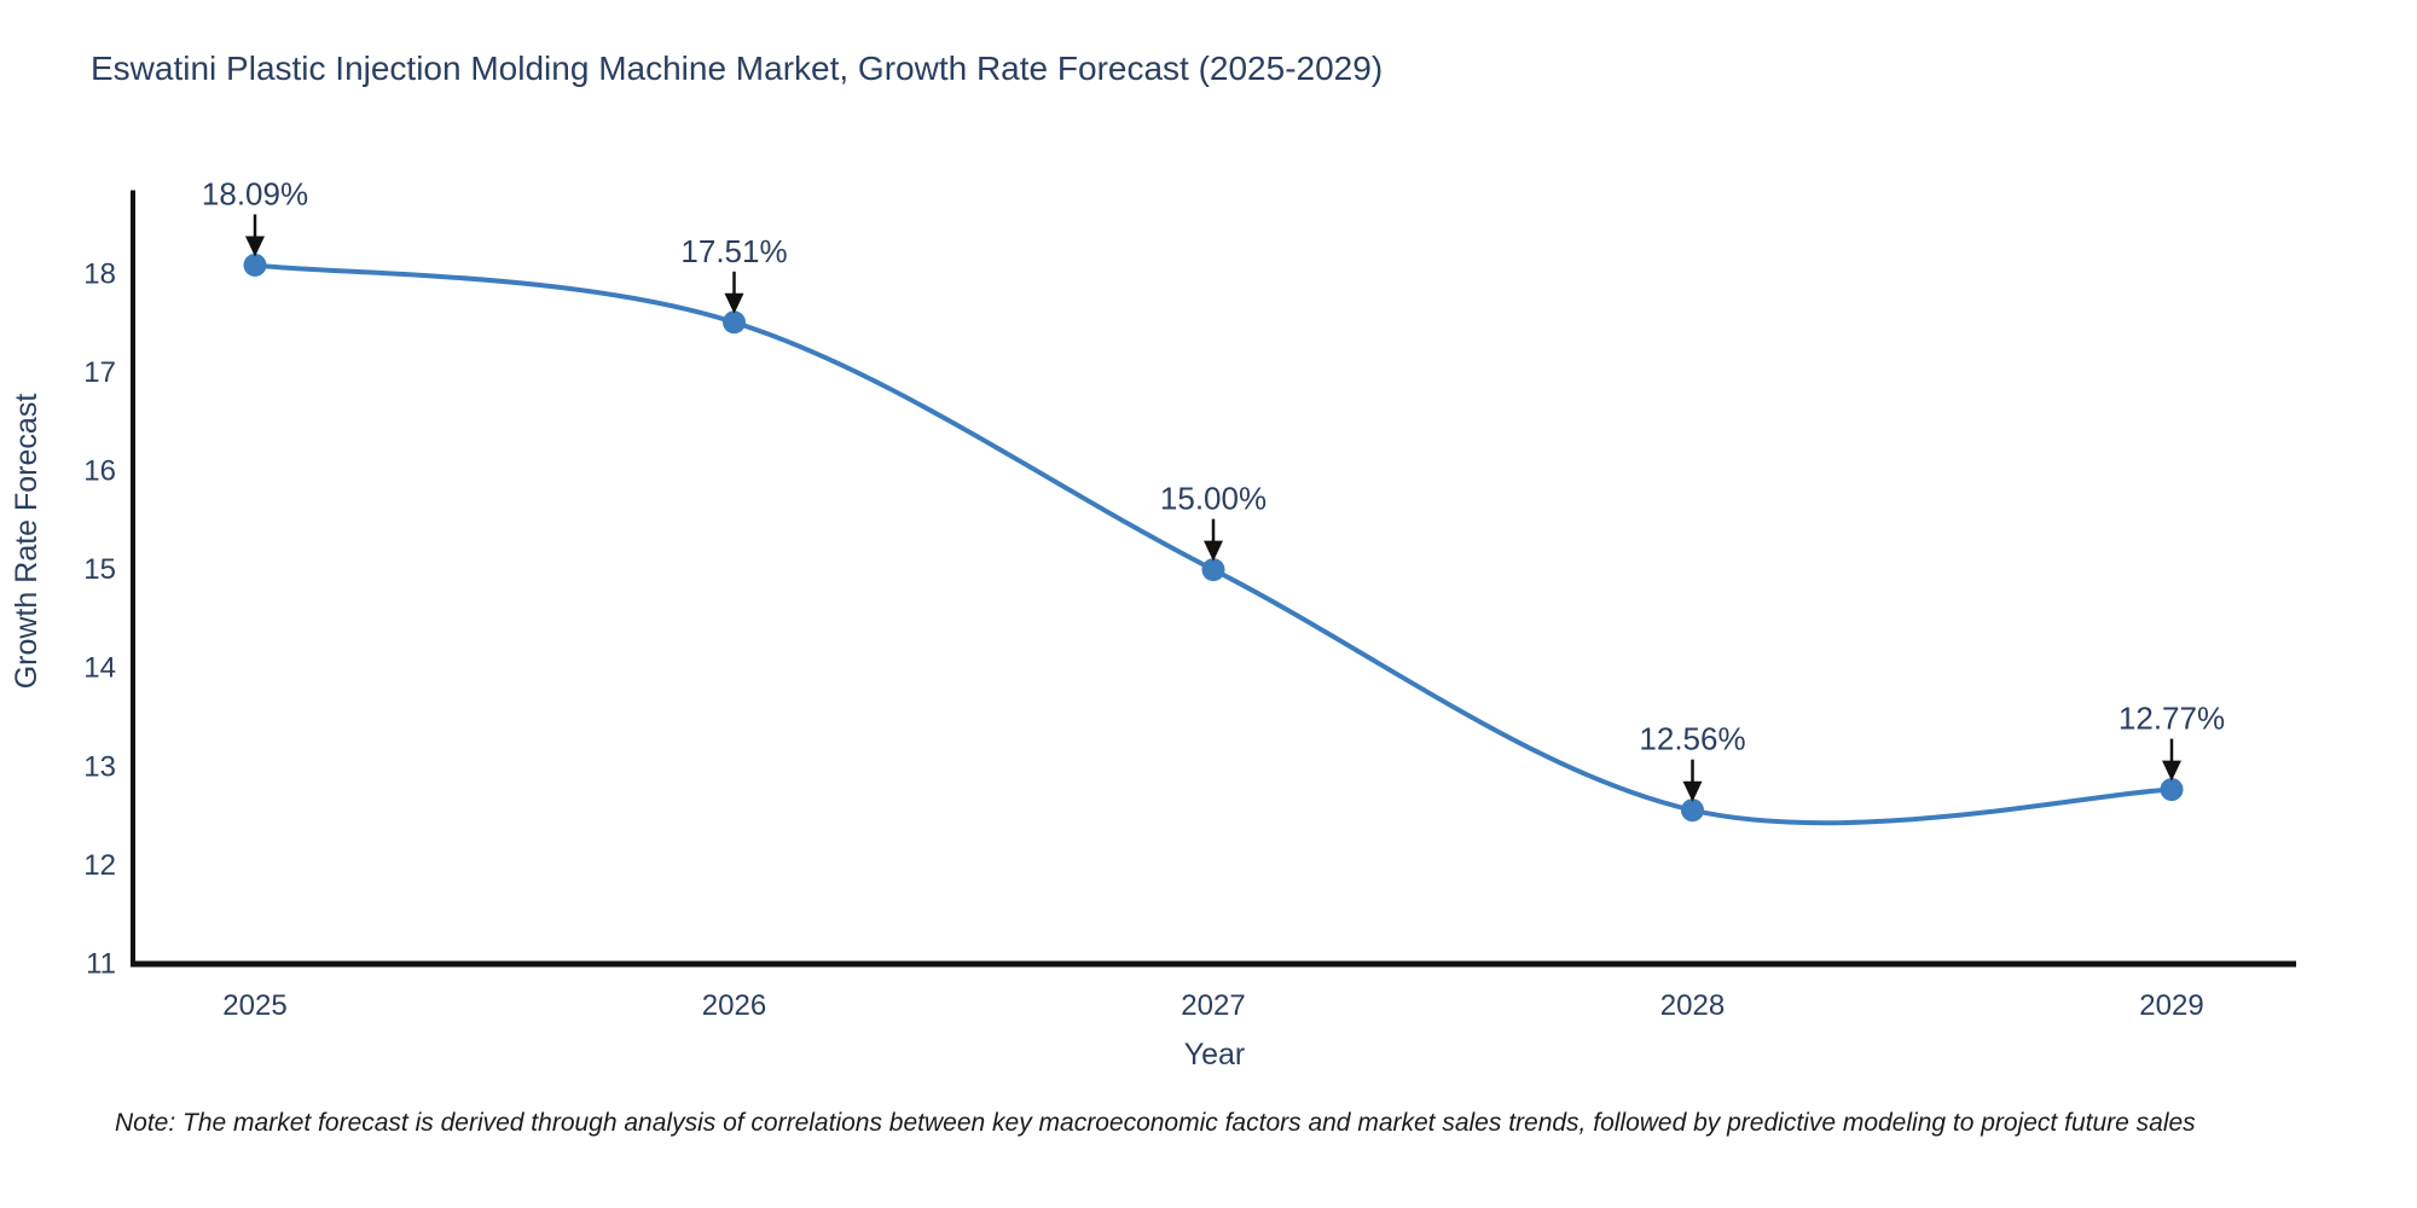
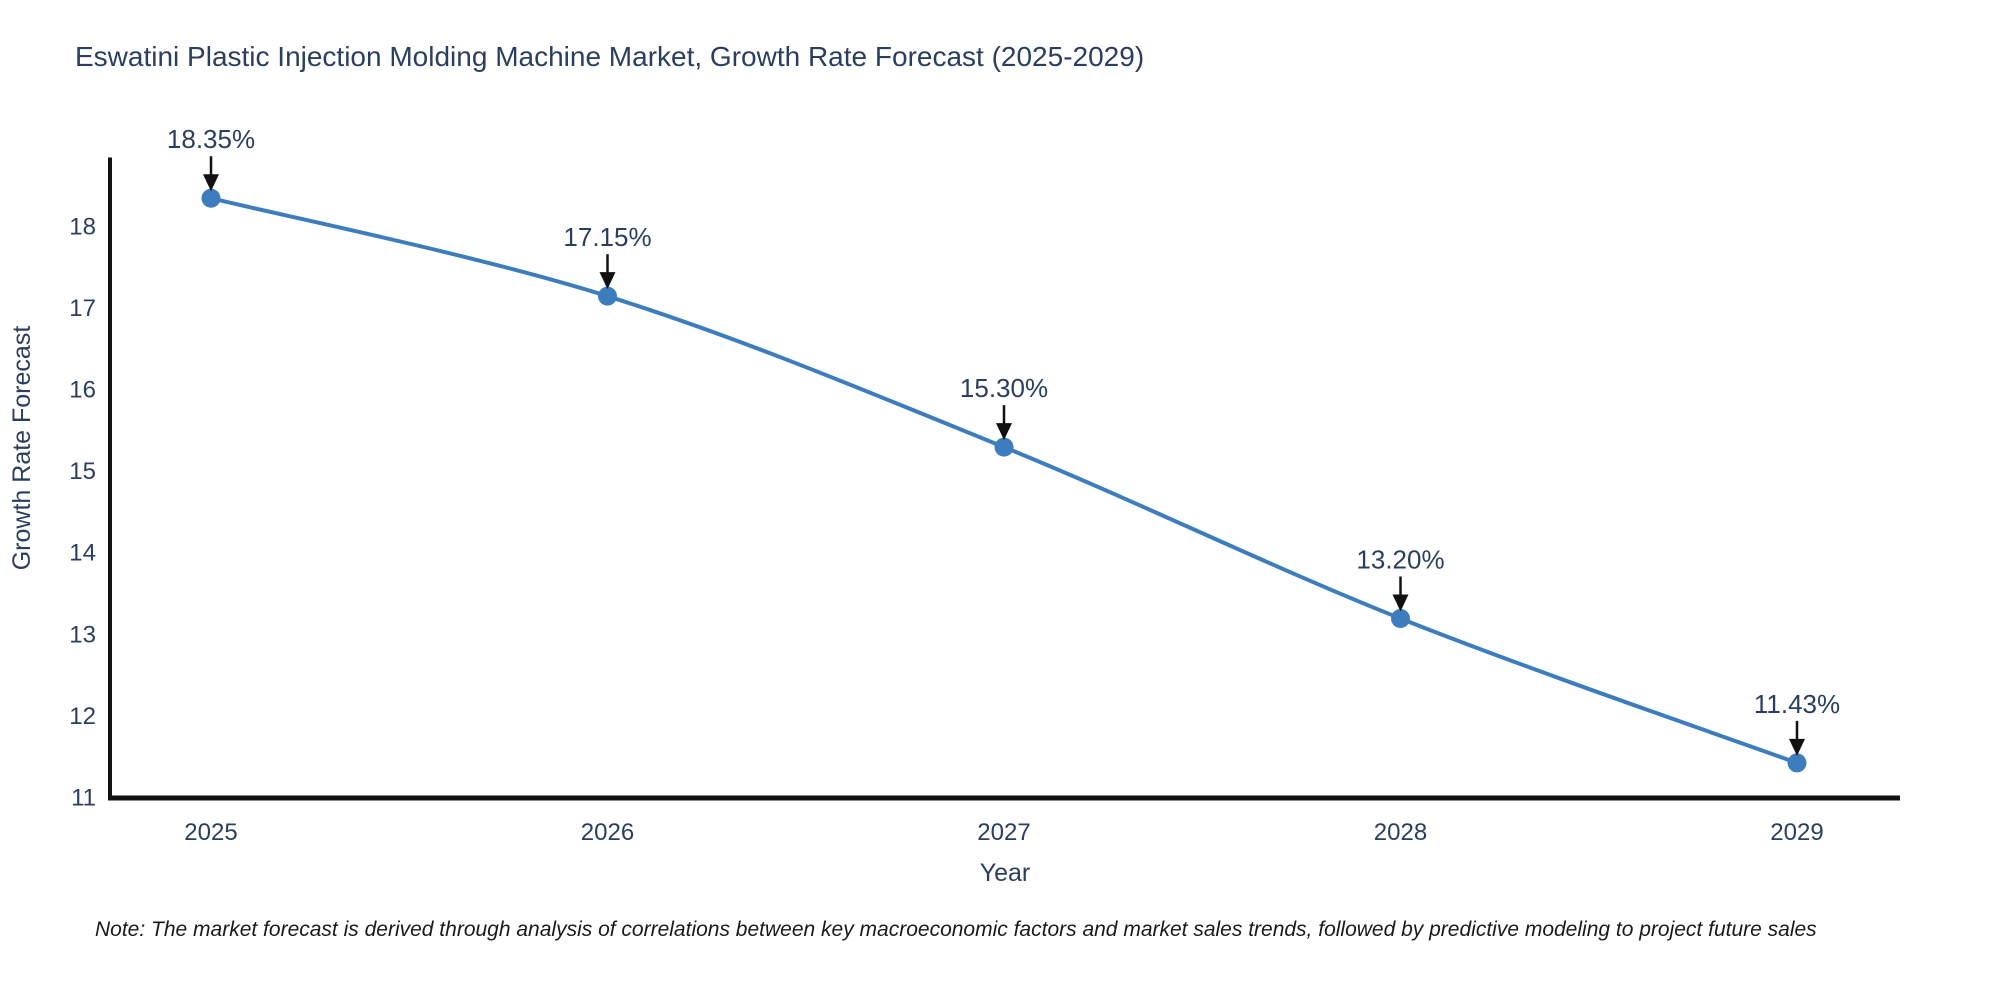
2025: 18.09% -> 18.35%
2026: 17.51% -> 17.15%
2027: 15.00% -> 15.30%
2028: 12.56% -> 13.20%
2029: 12.77% -> 11.43%
